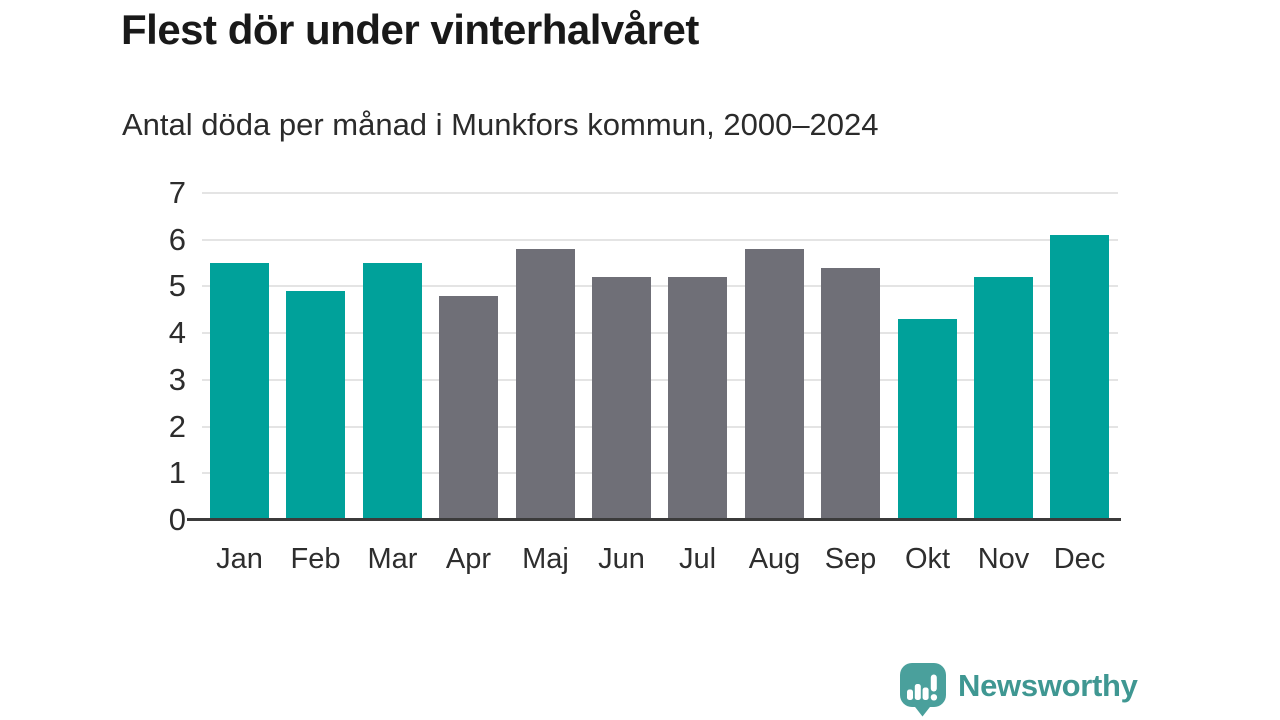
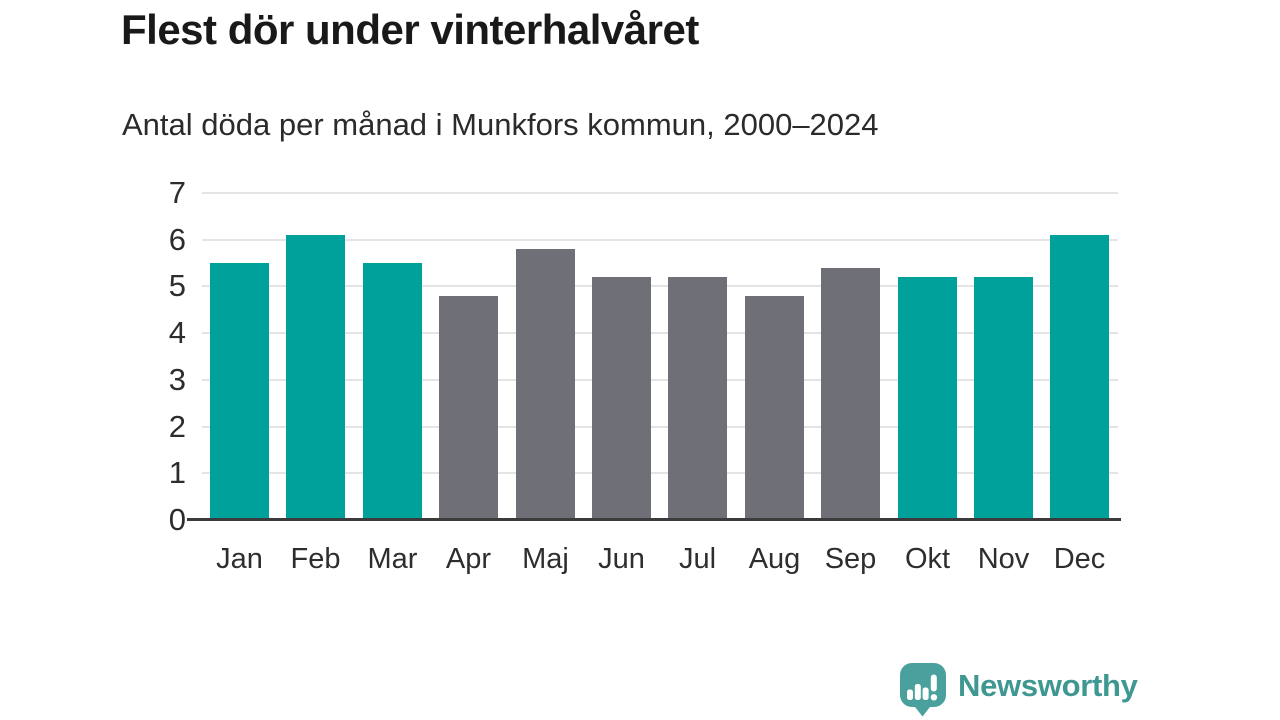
Feb: 4.9 -> 6.1
Aug: 5.8 -> 4.8
Okt: 4.3 -> 5.2
